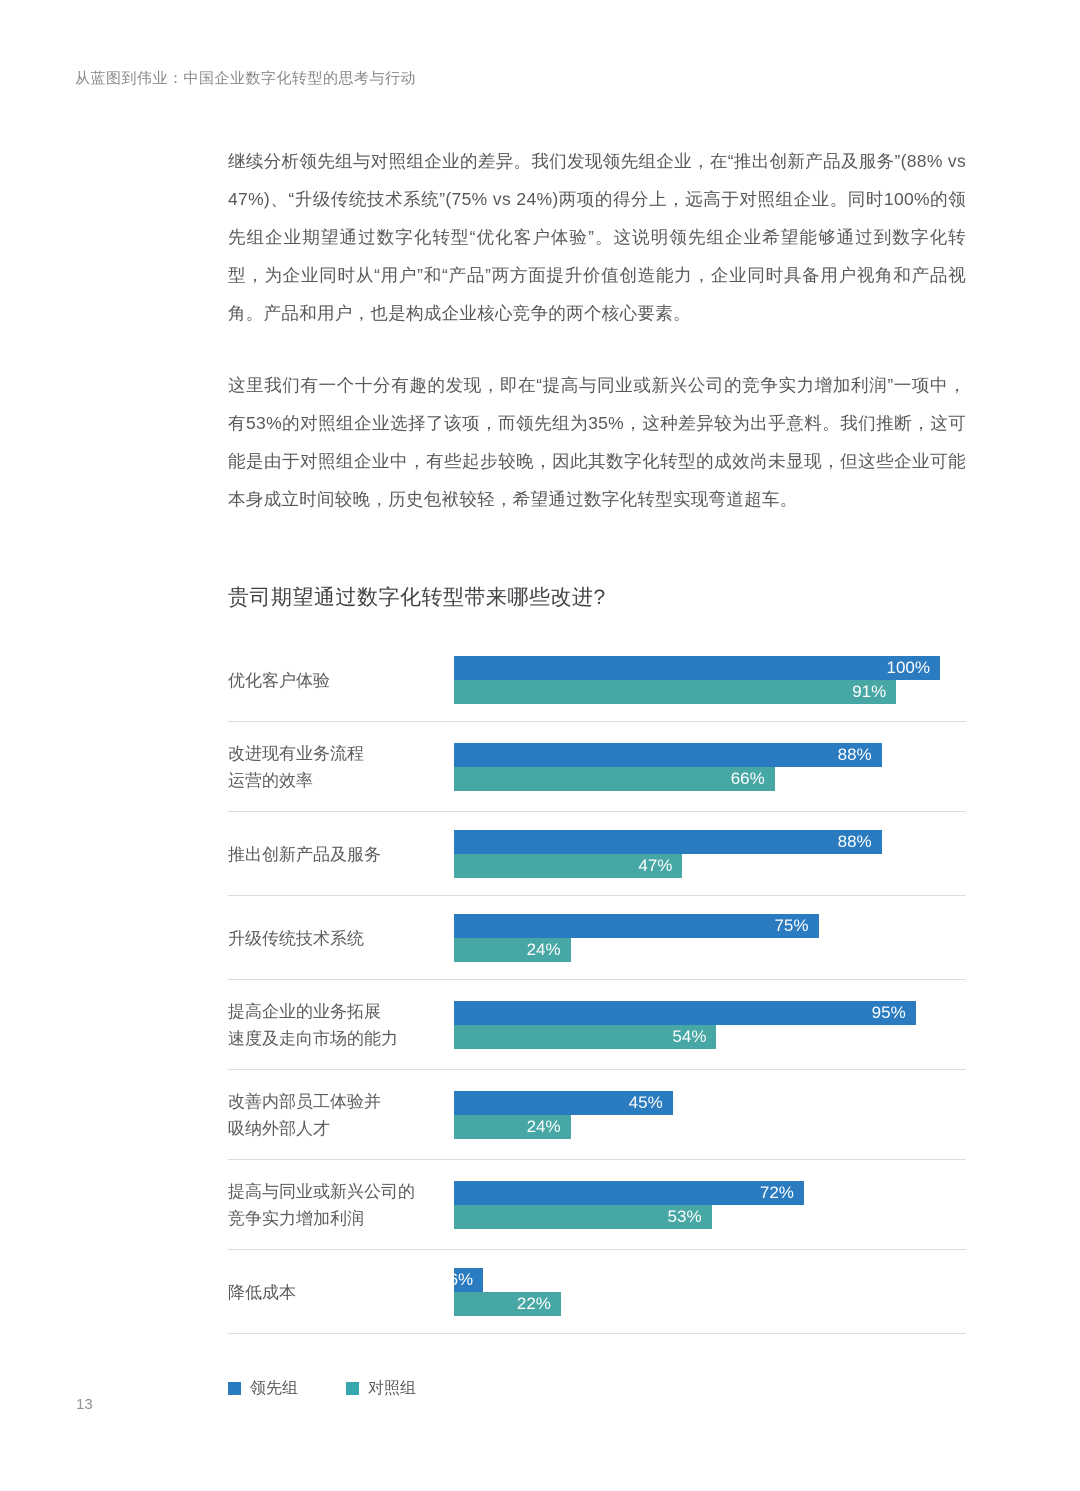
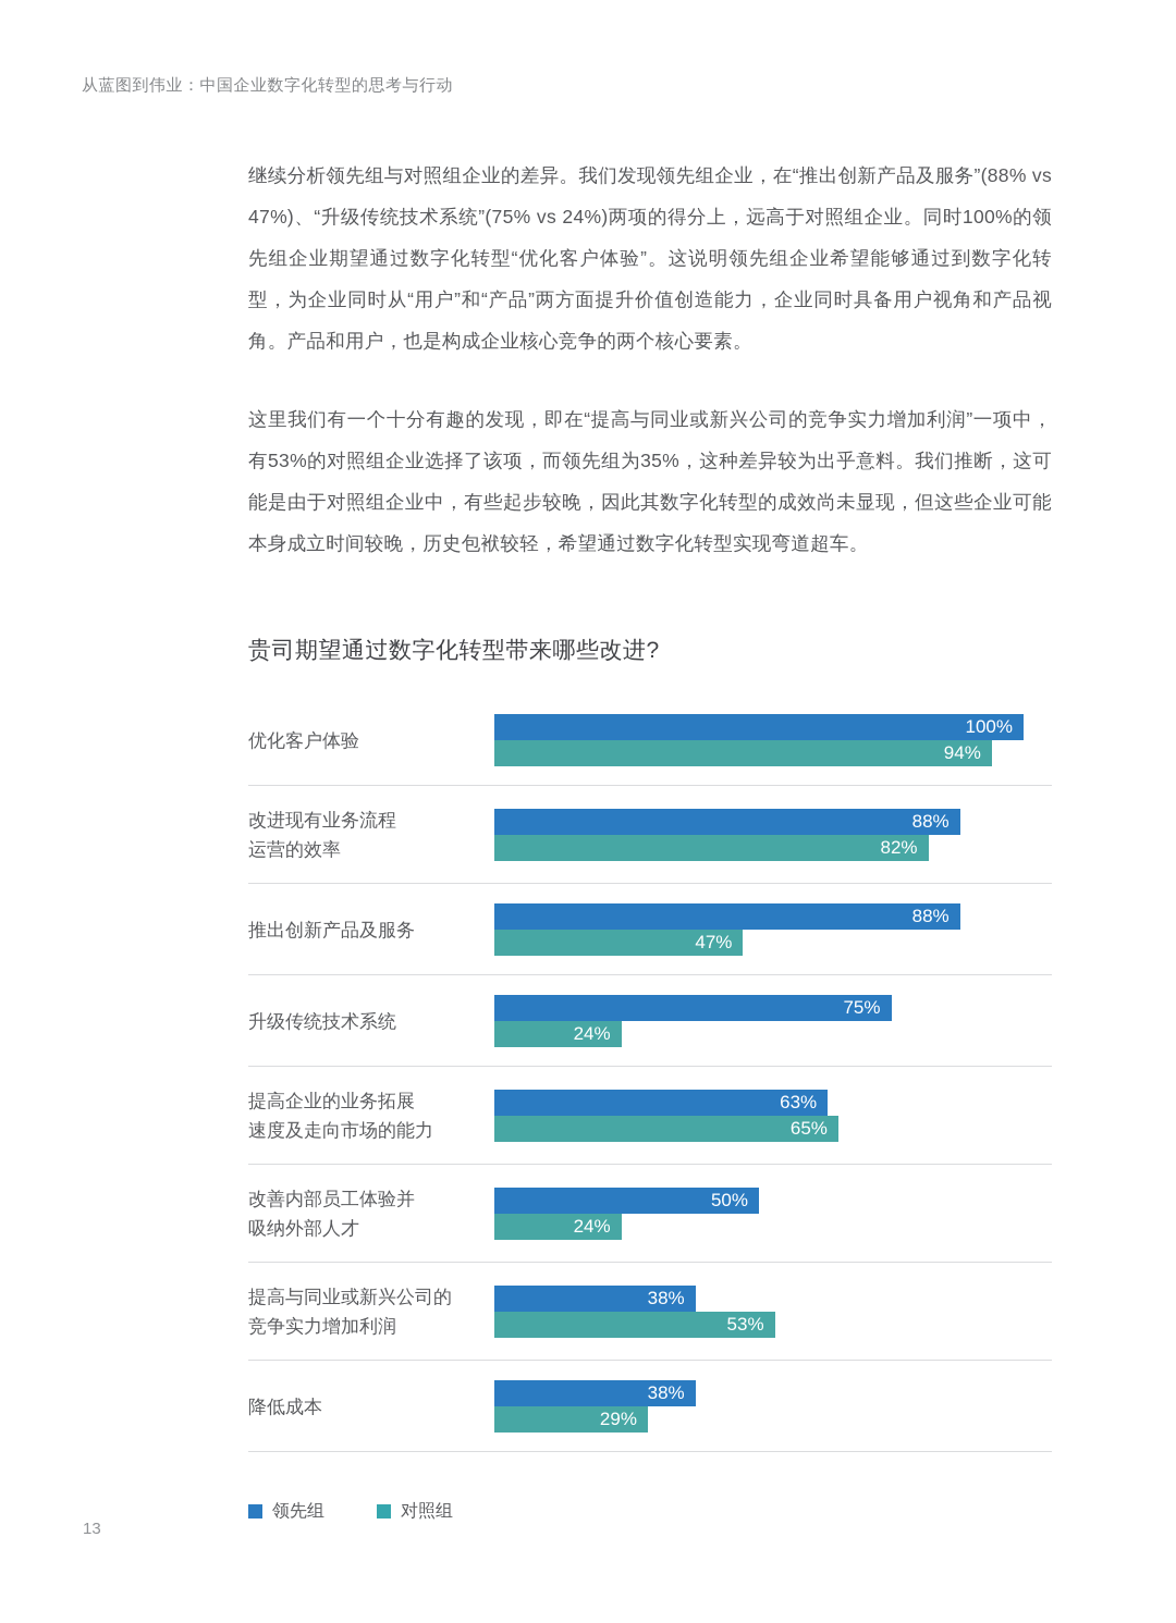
对照组/优化客户体验: 91% -> 94%
对照组/改进现有业务流程 运营的效率: 66% -> 82%
领先组/提高企业的业务拓展 速度及走向市场的能力: 95% -> 63%
对照组/提高企业的业务拓展 速度及走向市场的能力: 54% -> 65%
领先组/改善内部员工体验并 吸纳外部人才: 45% -> 50%
领先组/提高与同业或新兴公司的 竞争实力增加利润: 72% -> 38%
领先组/降低成本: 6% -> 38%
对照组/降低成本: 22% -> 29%
